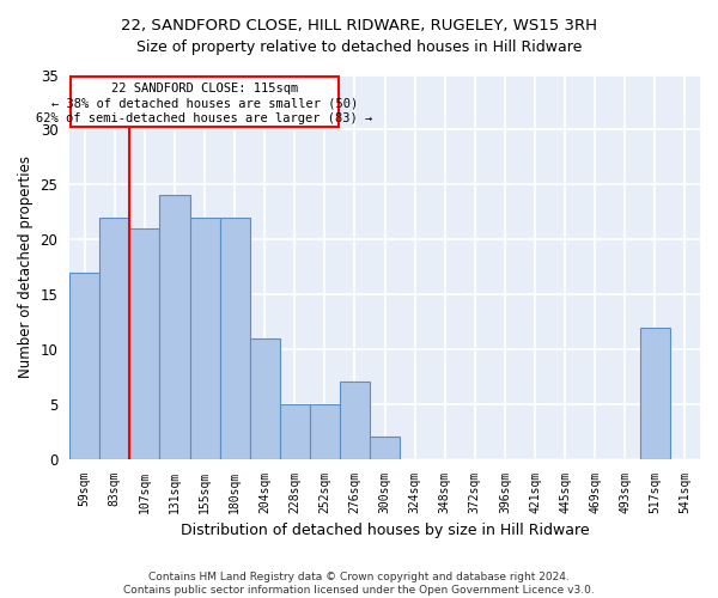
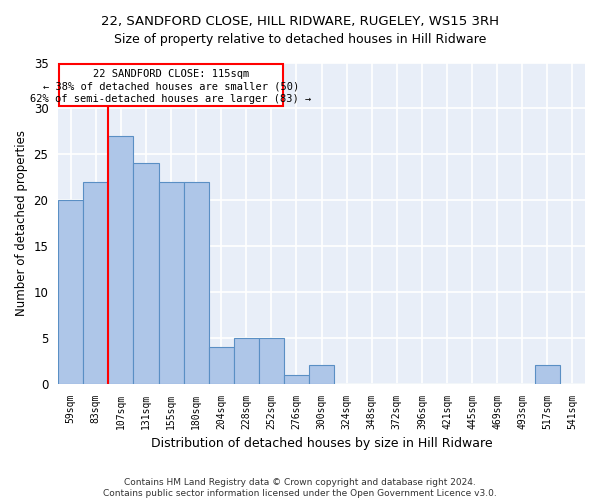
59sqm: 17 -> 20
107sqm: 21 -> 27
204sqm: 11 -> 4
276sqm: 7 -> 1
517sqm: 12 -> 2
